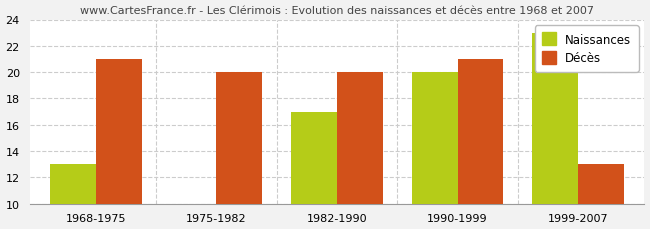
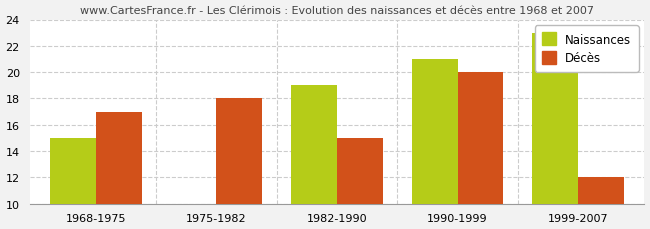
Naissances/1968-1975: 13 -> 15
Décès/1968-1975: 21 -> 17
Décès/1975-1982: 20 -> 18
Naissances/1982-1990: 17 -> 19
Décès/1982-1990: 20 -> 15
Naissances/1990-1999: 20 -> 21
Décès/1990-1999: 21 -> 20
Décès/1999-2007: 13 -> 12
